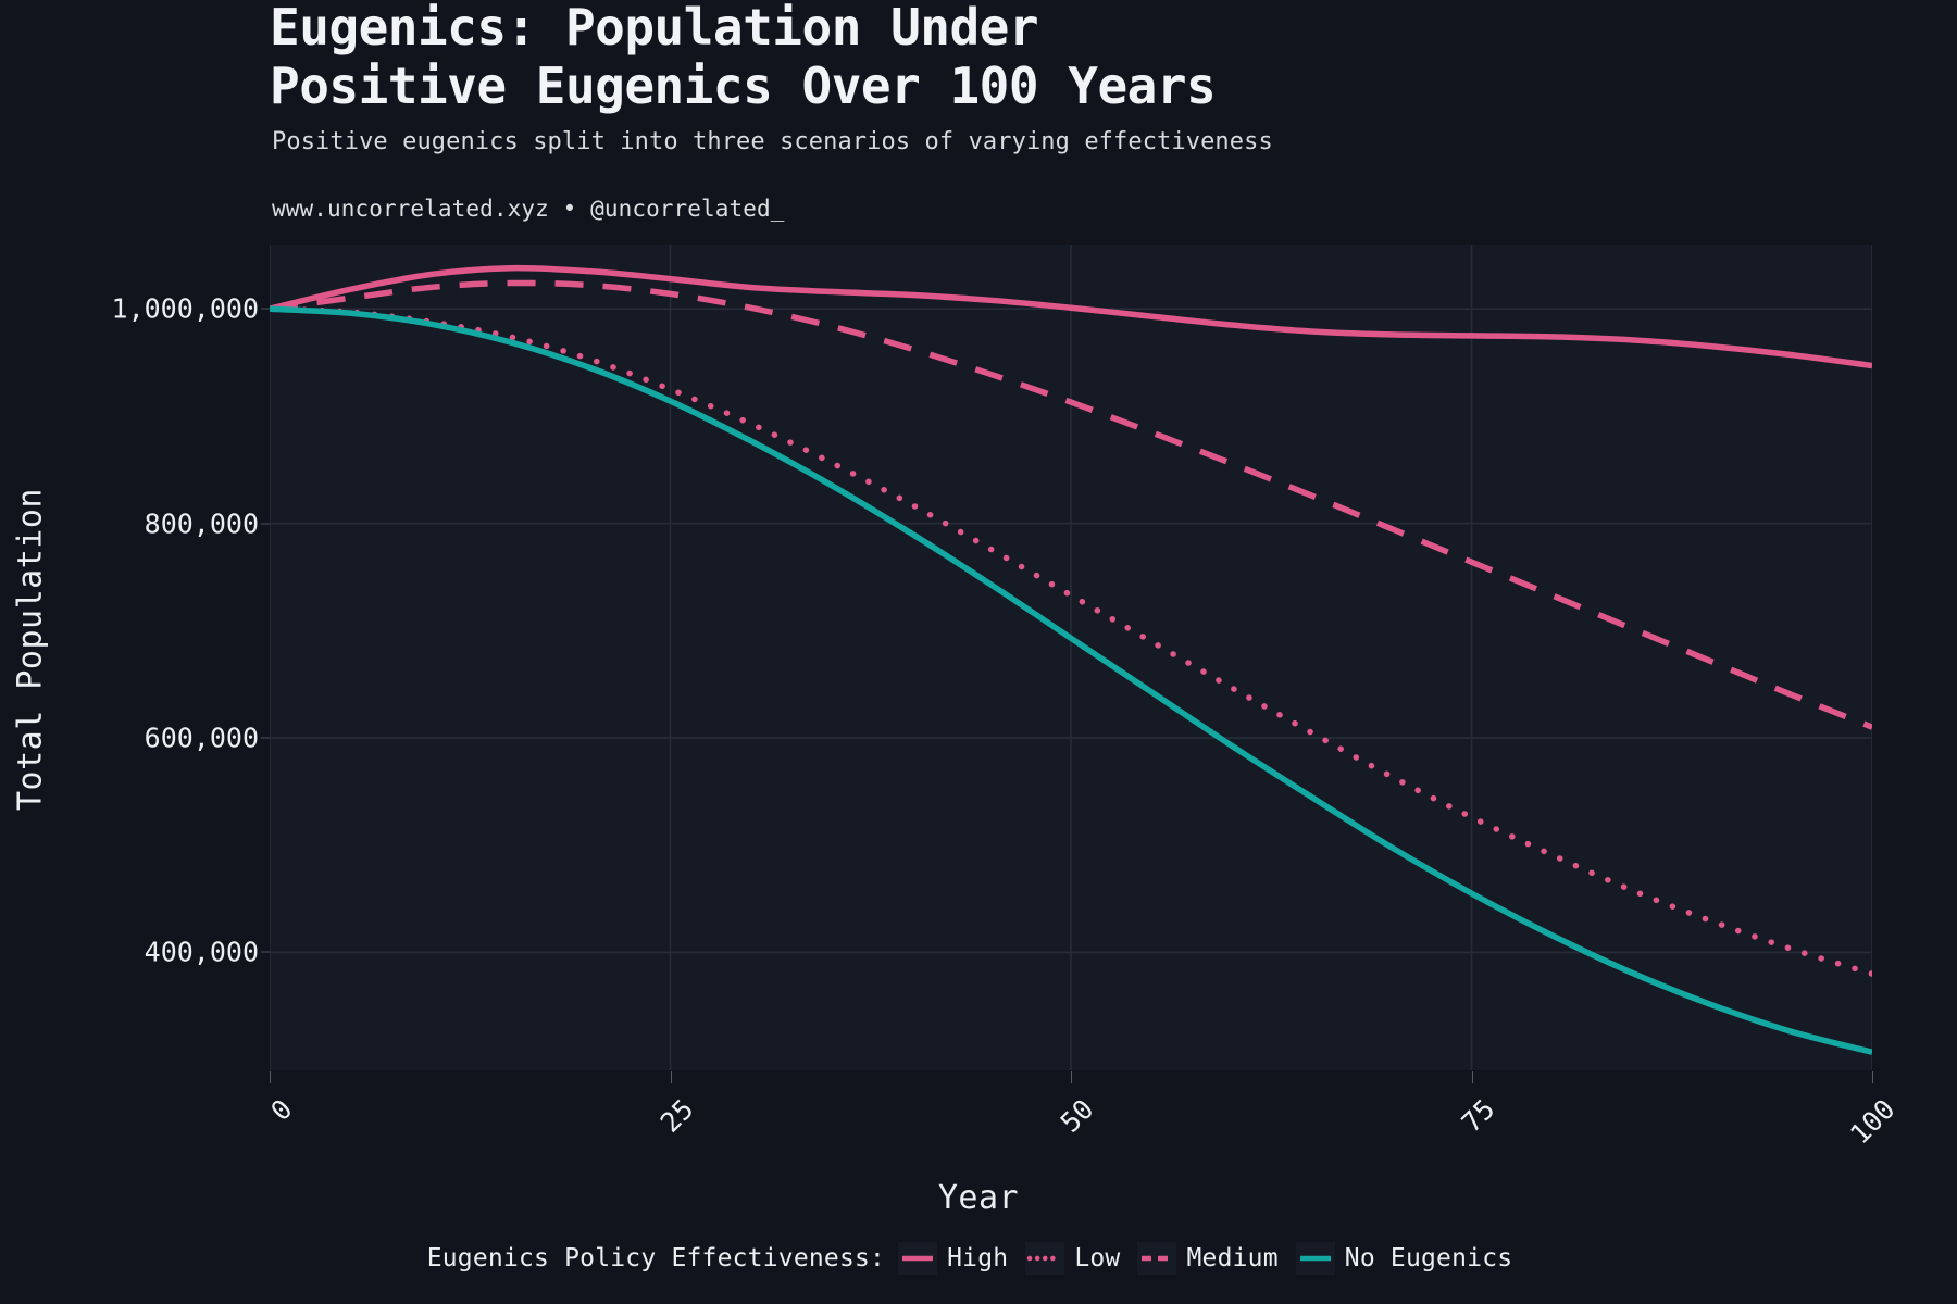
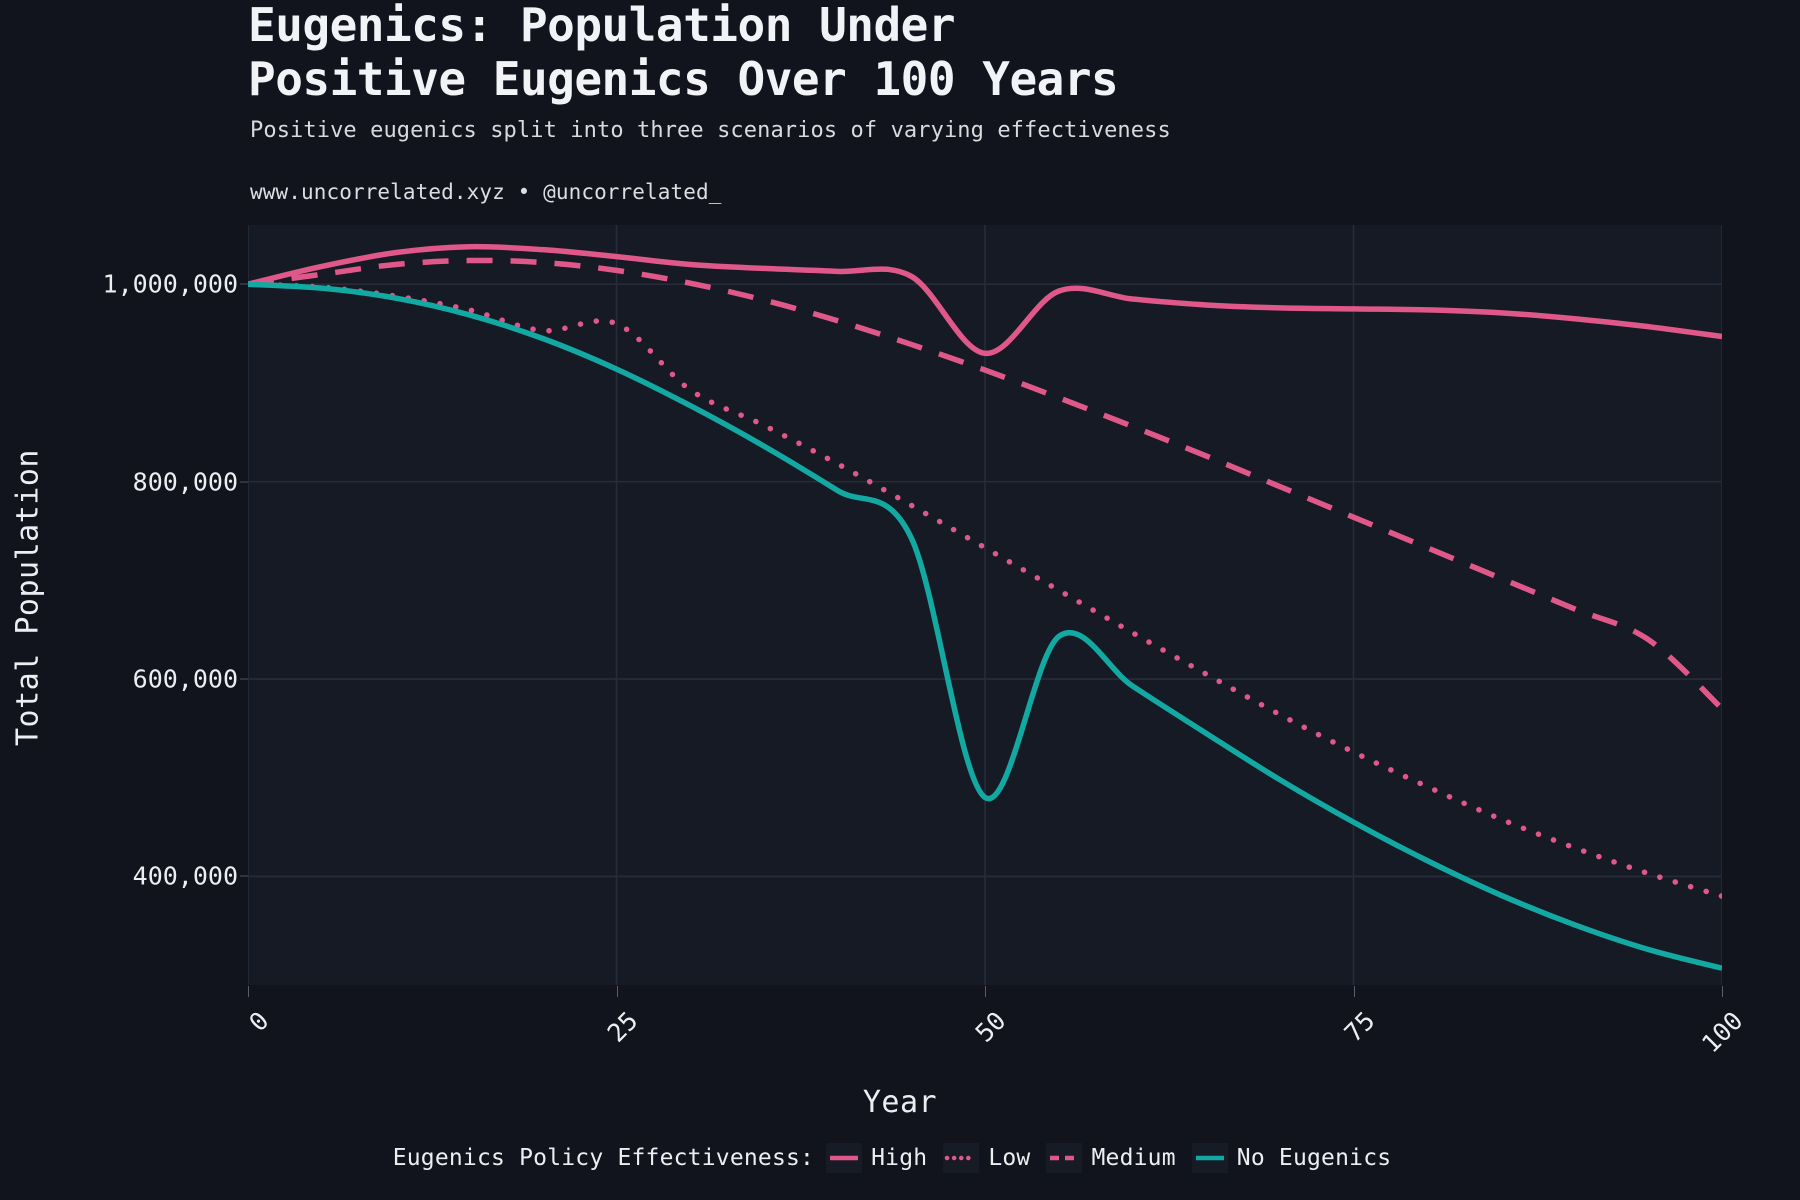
Low/25: 920000 -> 960000
High/50: 1000000 -> 930000
No Eugenics/50: 690000 -> 480000
Medium/100: 610000 -> 570000
